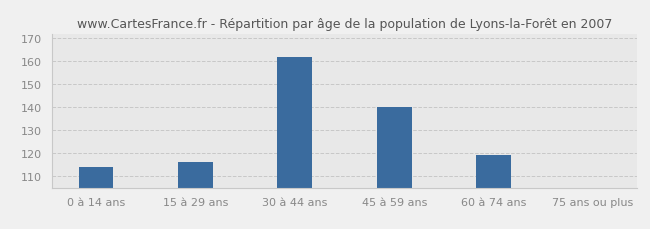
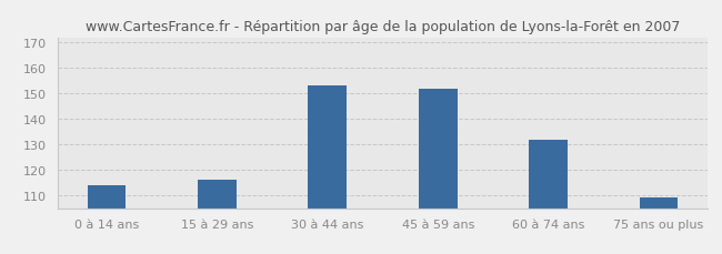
30 à 44 ans: 162 -> 153
45 à 59 ans: 140 -> 152
60 à 74 ans: 119 -> 132
75 ans ou plus: 105 -> 109
